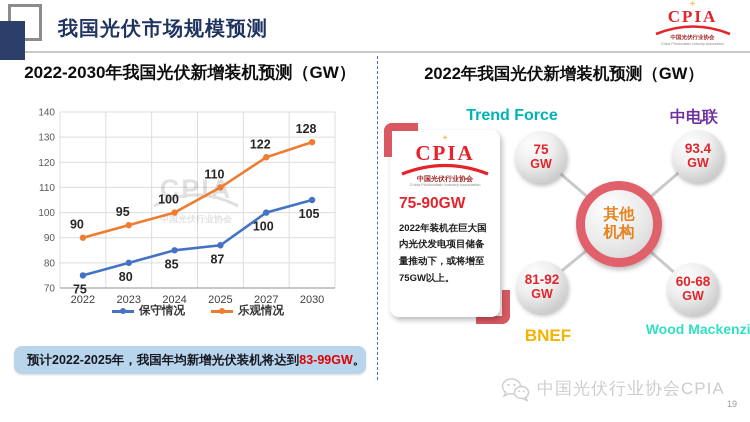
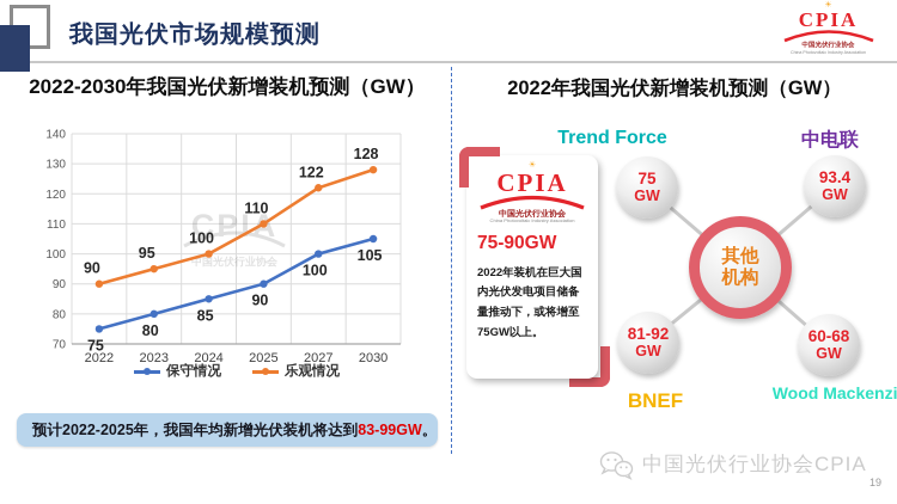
保守情况/2025: 87 -> 90
